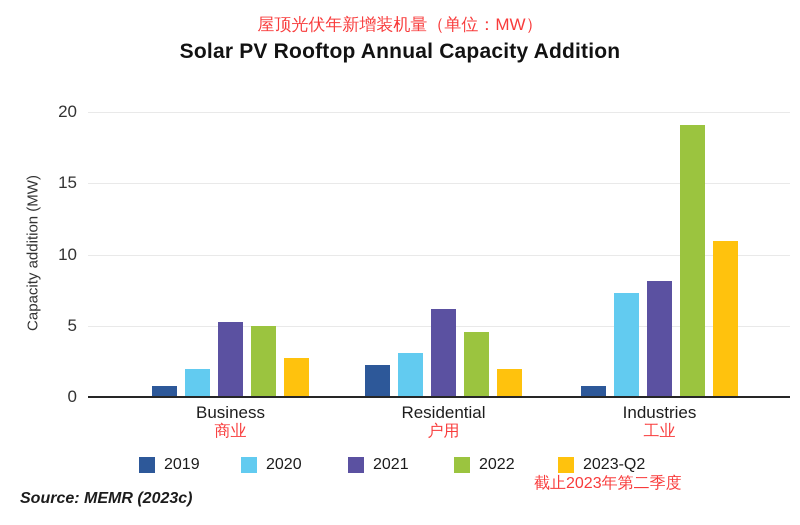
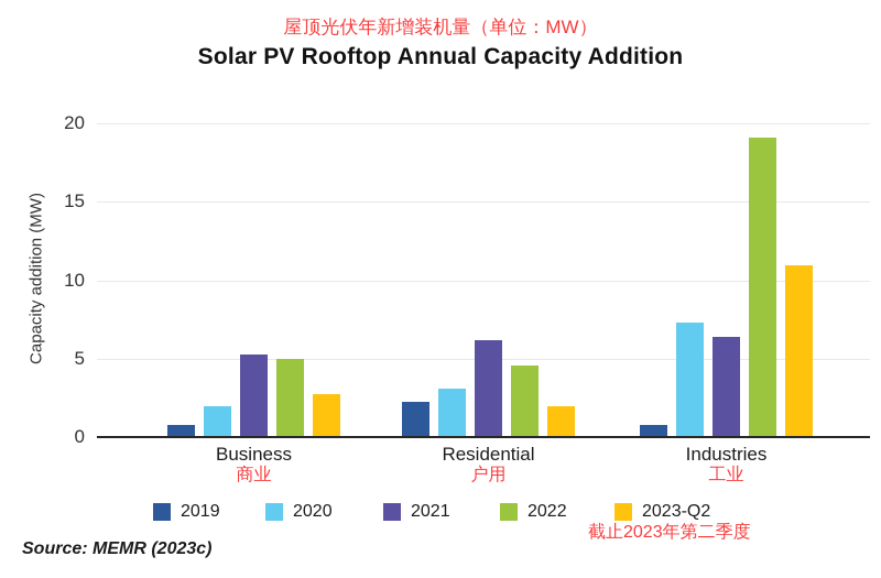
2021/Industries: 8.1 -> 6.3
